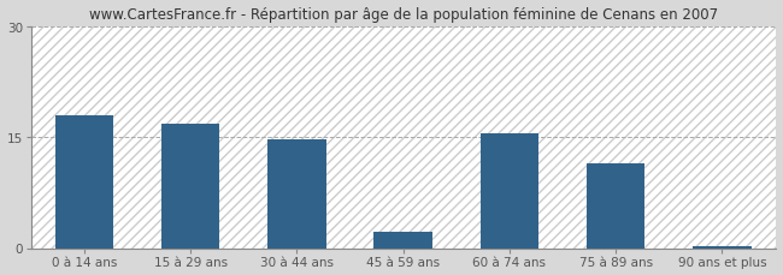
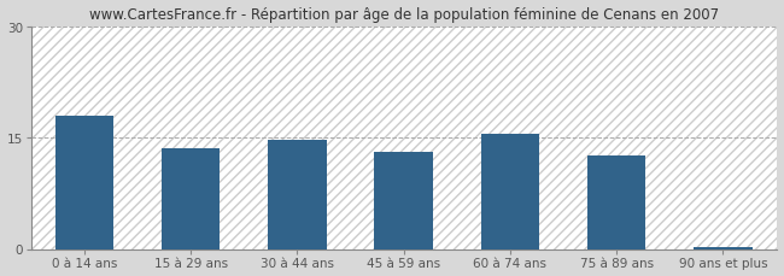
15 à 29 ans: 16.8 -> 13.5
45 à 59 ans: 2.2 -> 13.1
75 à 89 ans: 11.4 -> 12.5
